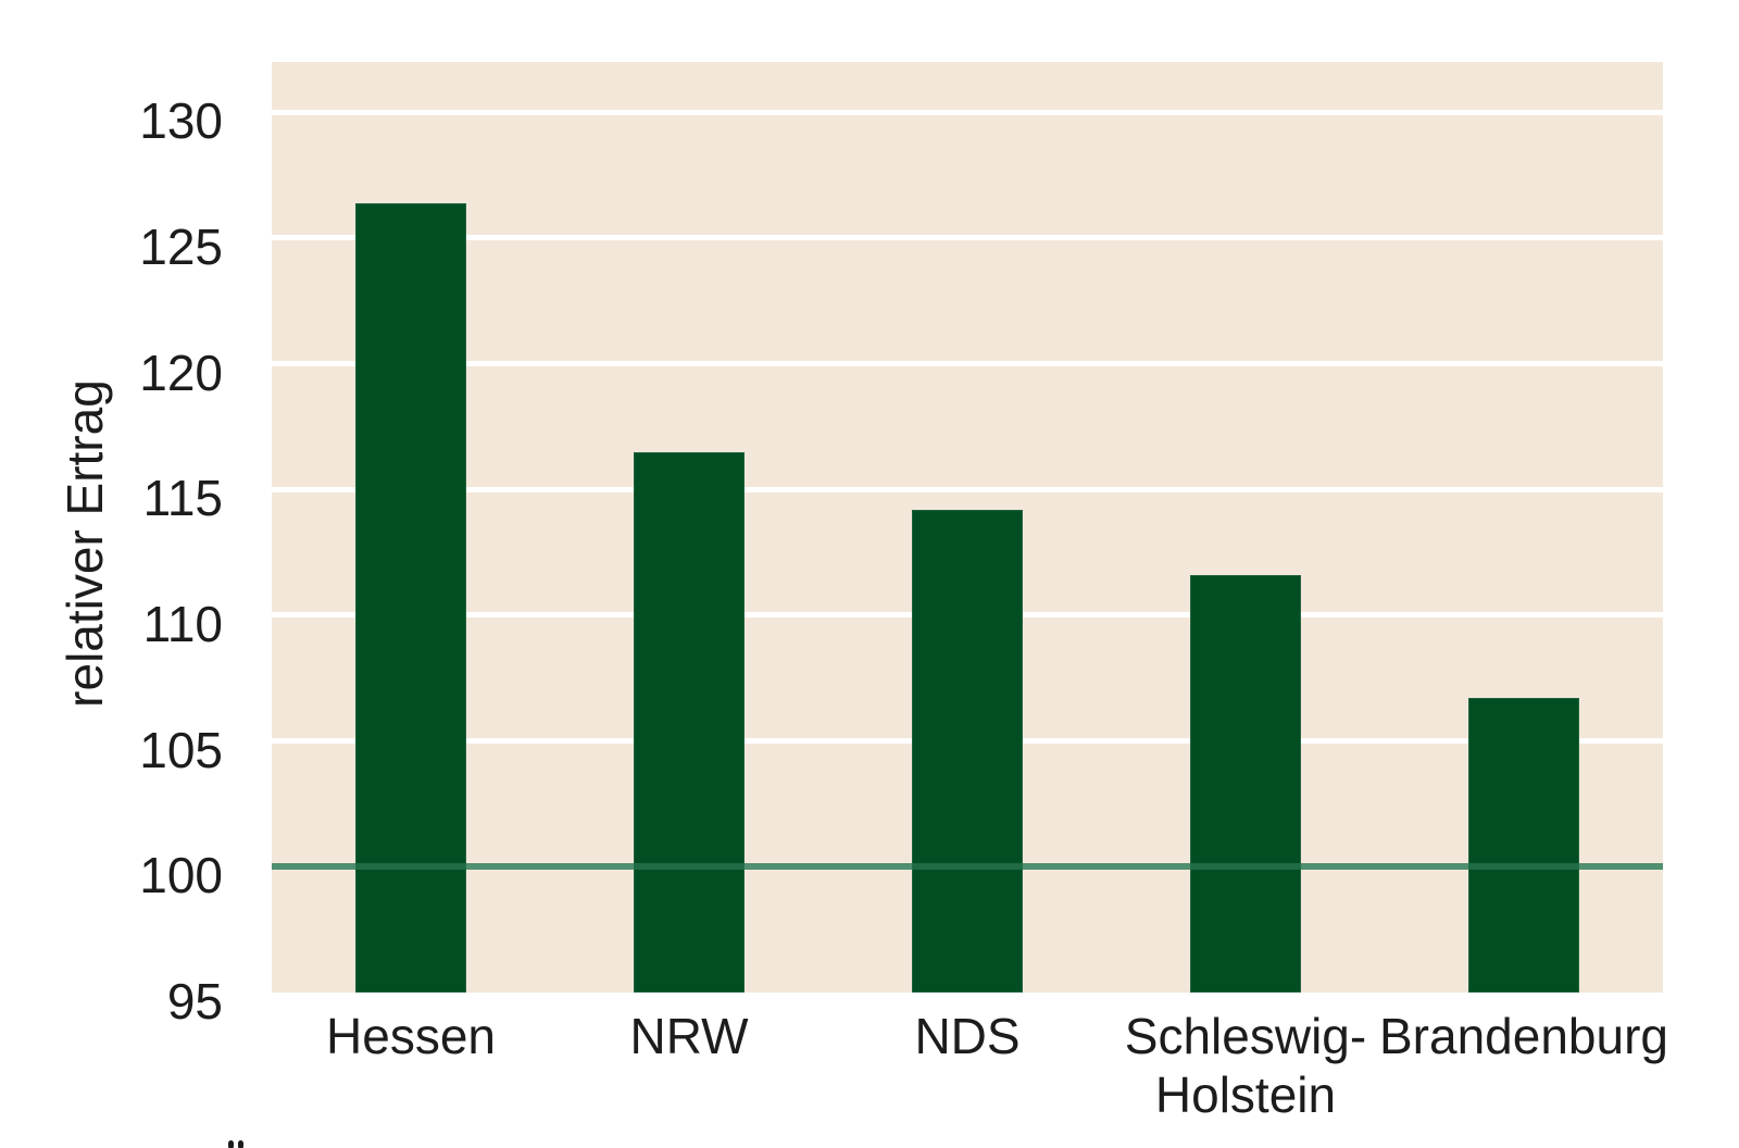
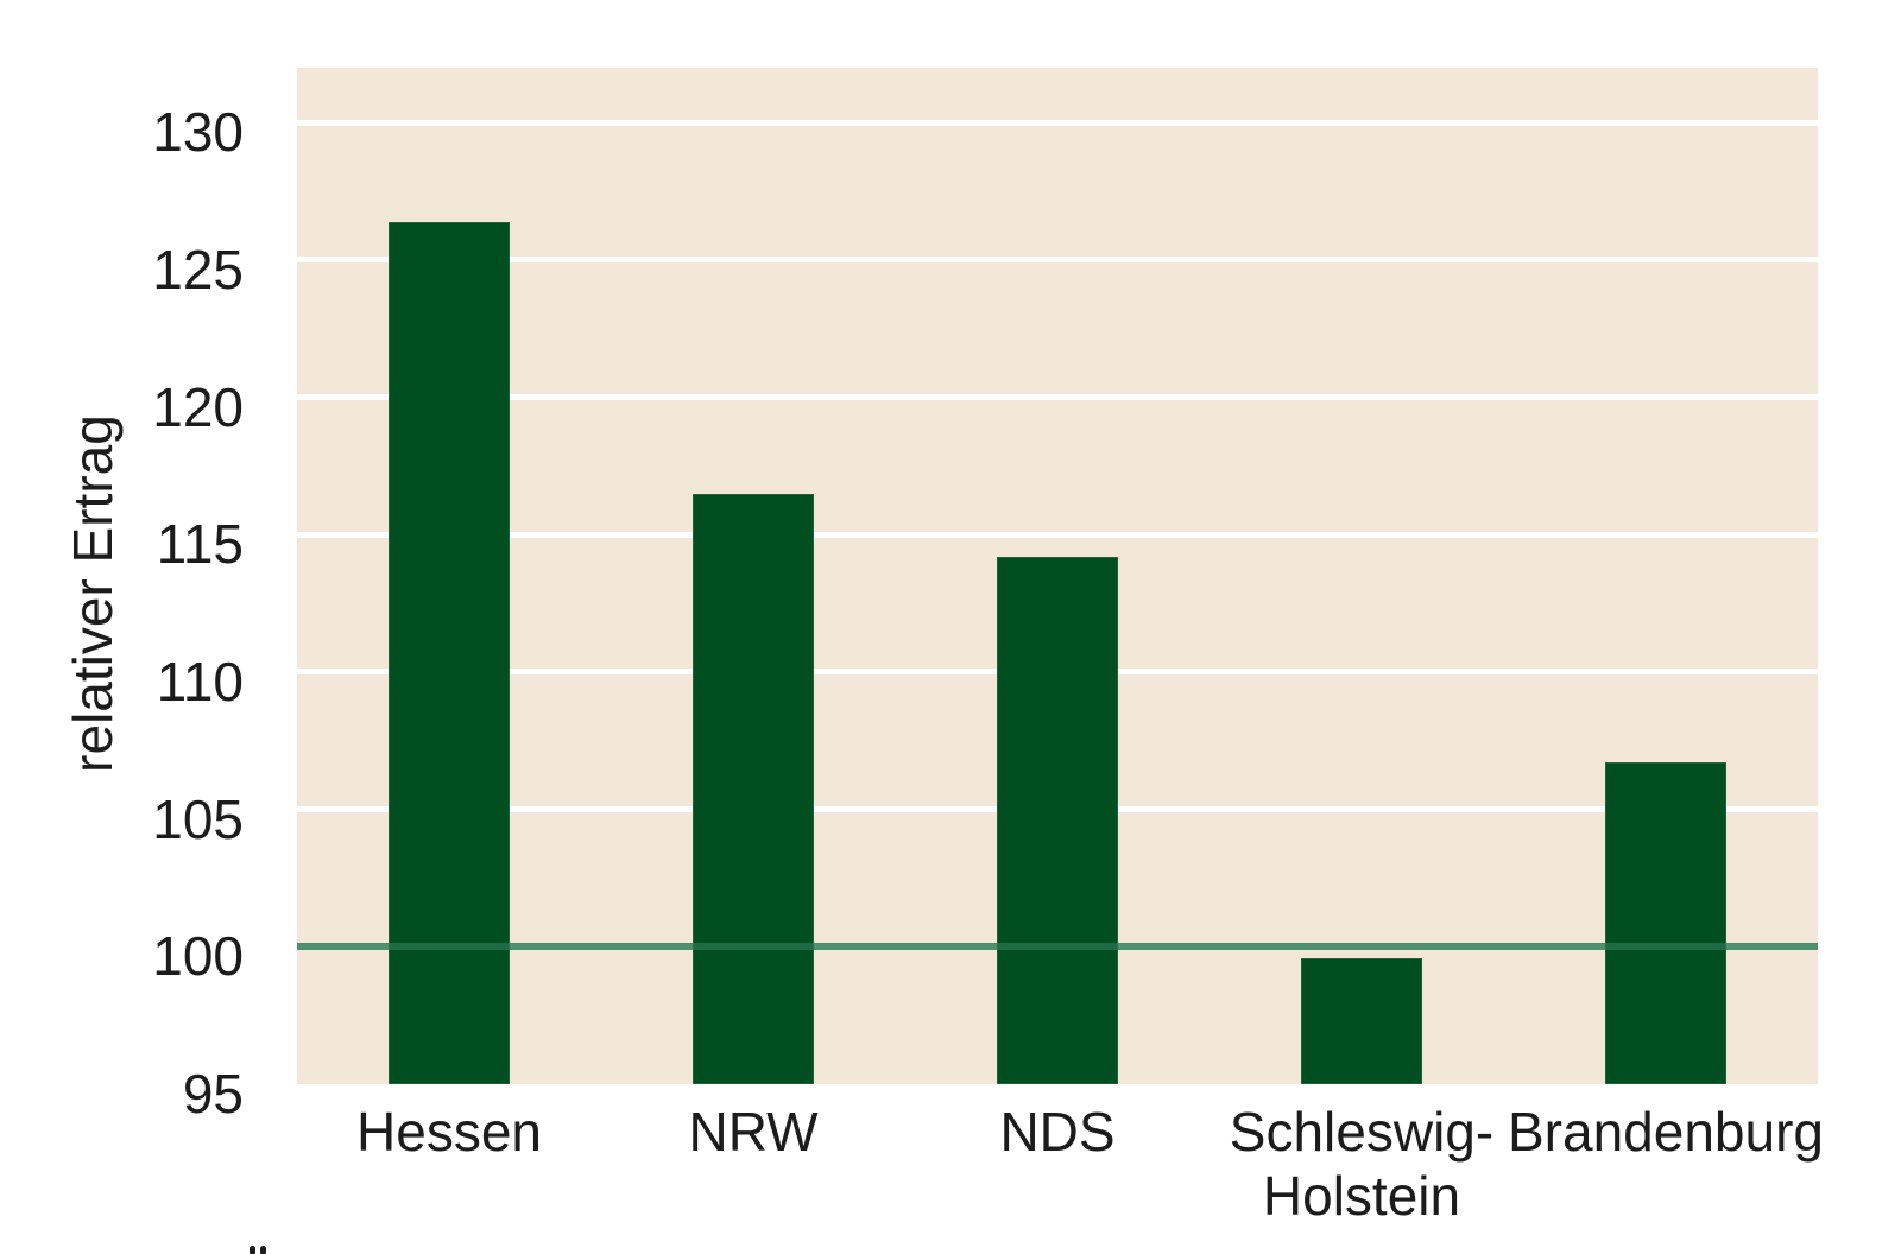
Schleswig- Holstein: 111.6 -> 99.6
